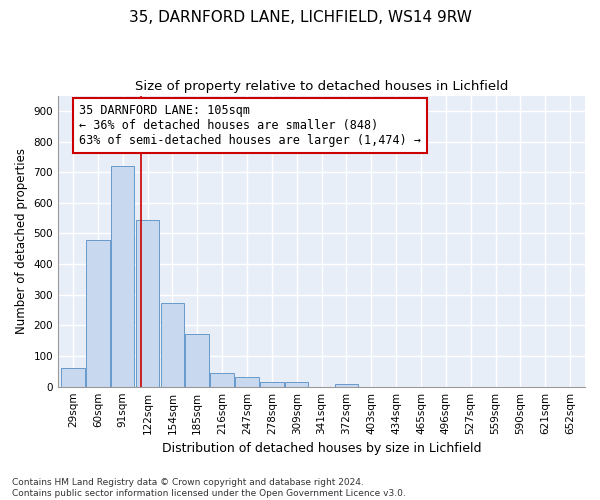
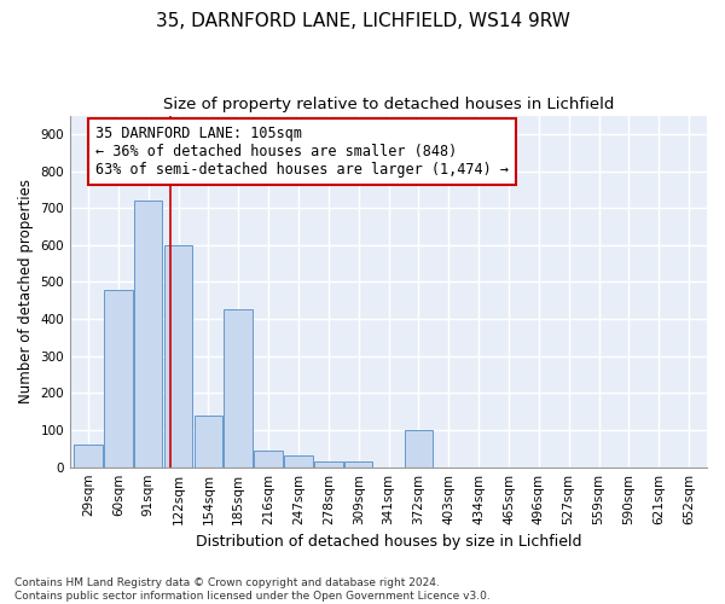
122sqm: 545 -> 600
154sqm: 272 -> 140
185sqm: 172 -> 425
372sqm: 10 -> 100
